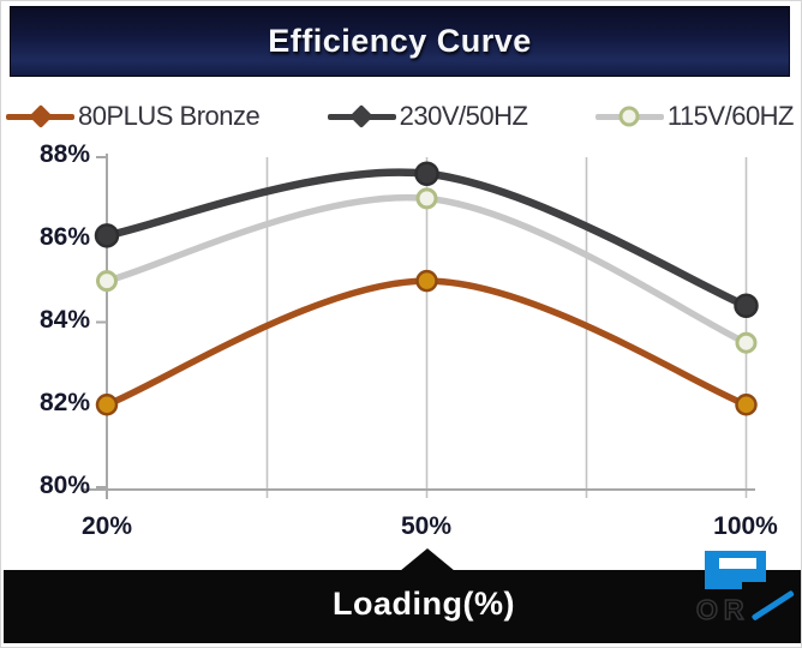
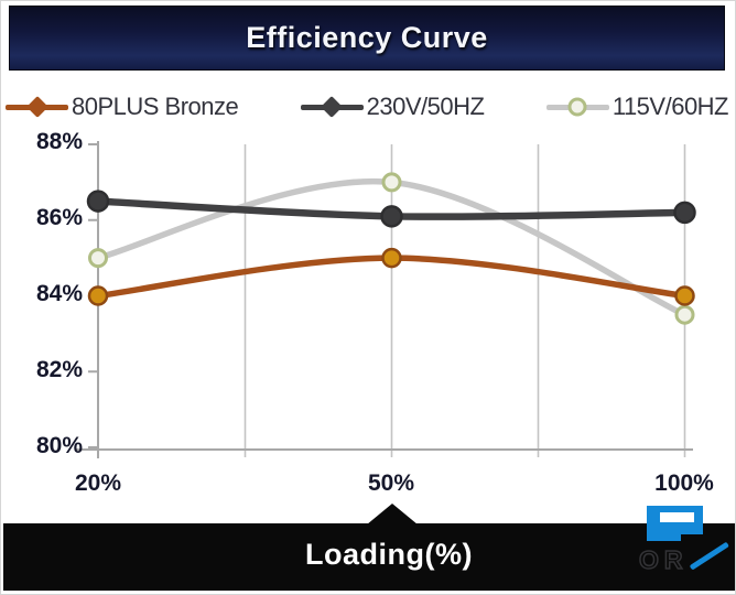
80PLUS Bronze/20%: 82% -> 84%
230V/50HZ/20%: 86.1% -> 86.5%
230V/50HZ/50%: 87.6% -> 86.1%
80PLUS Bronze/100%: 82% -> 84%
230V/50HZ/100%: 84.4% -> 86.2%
